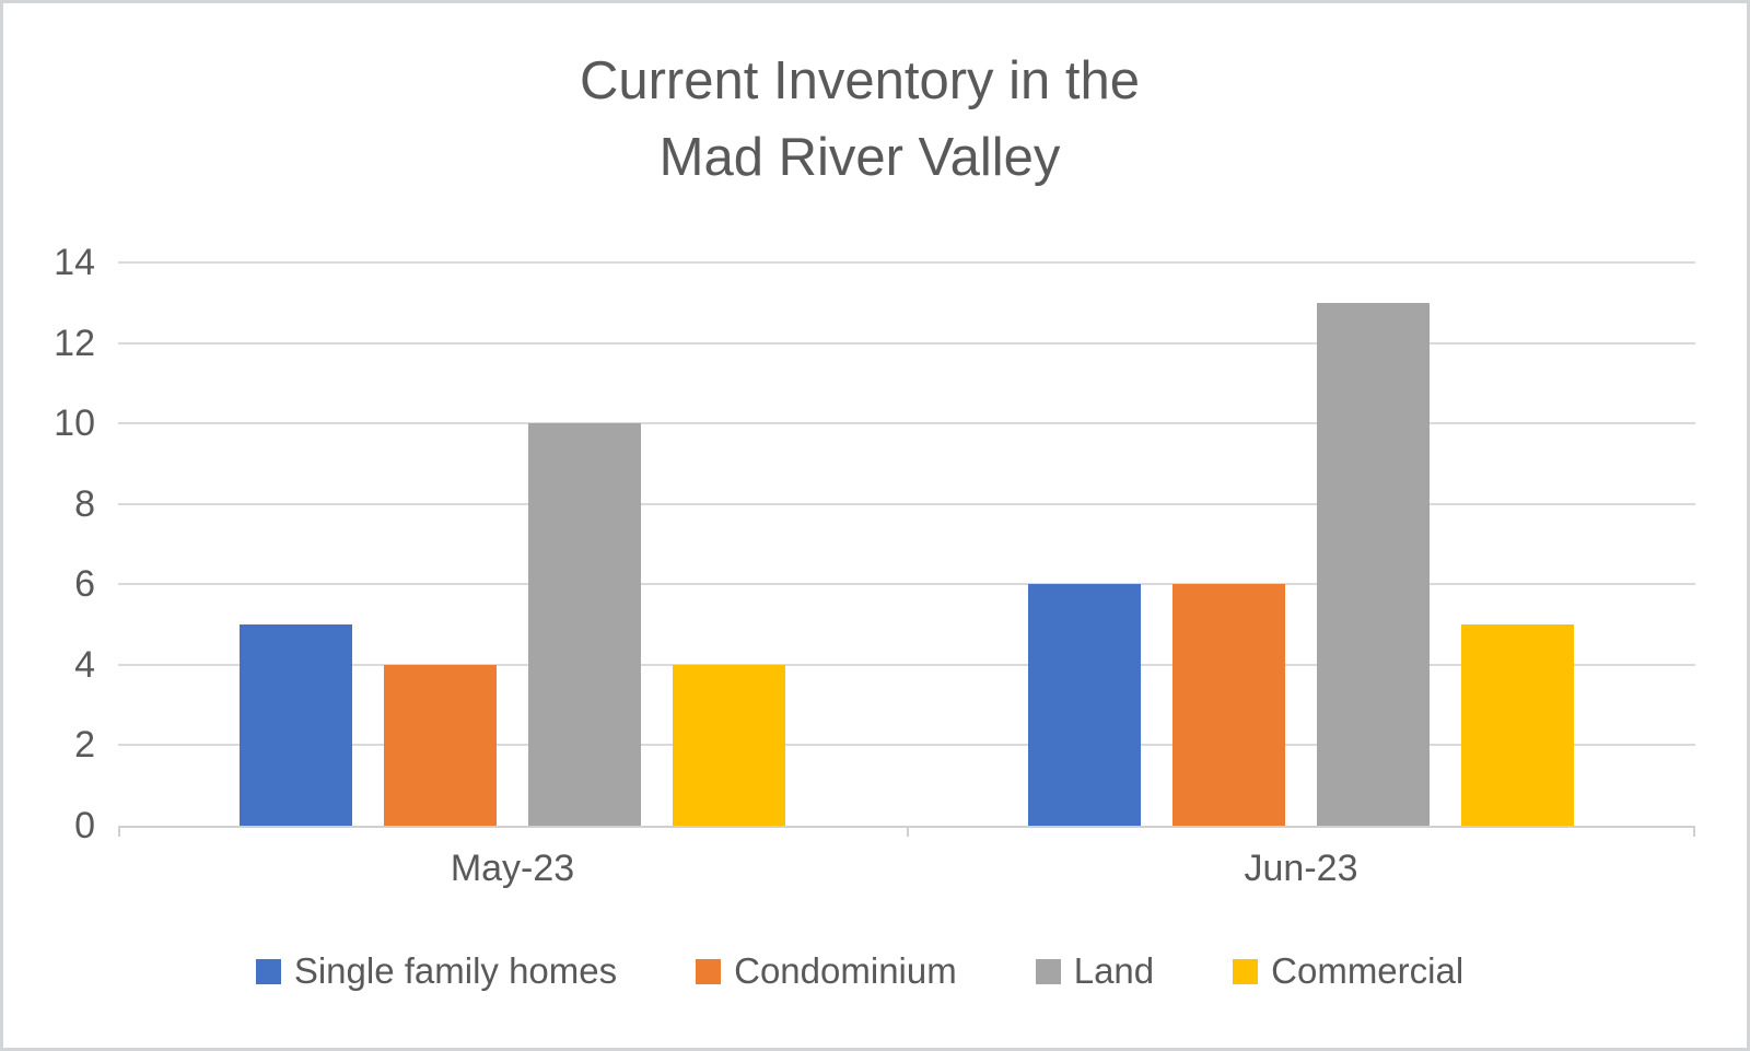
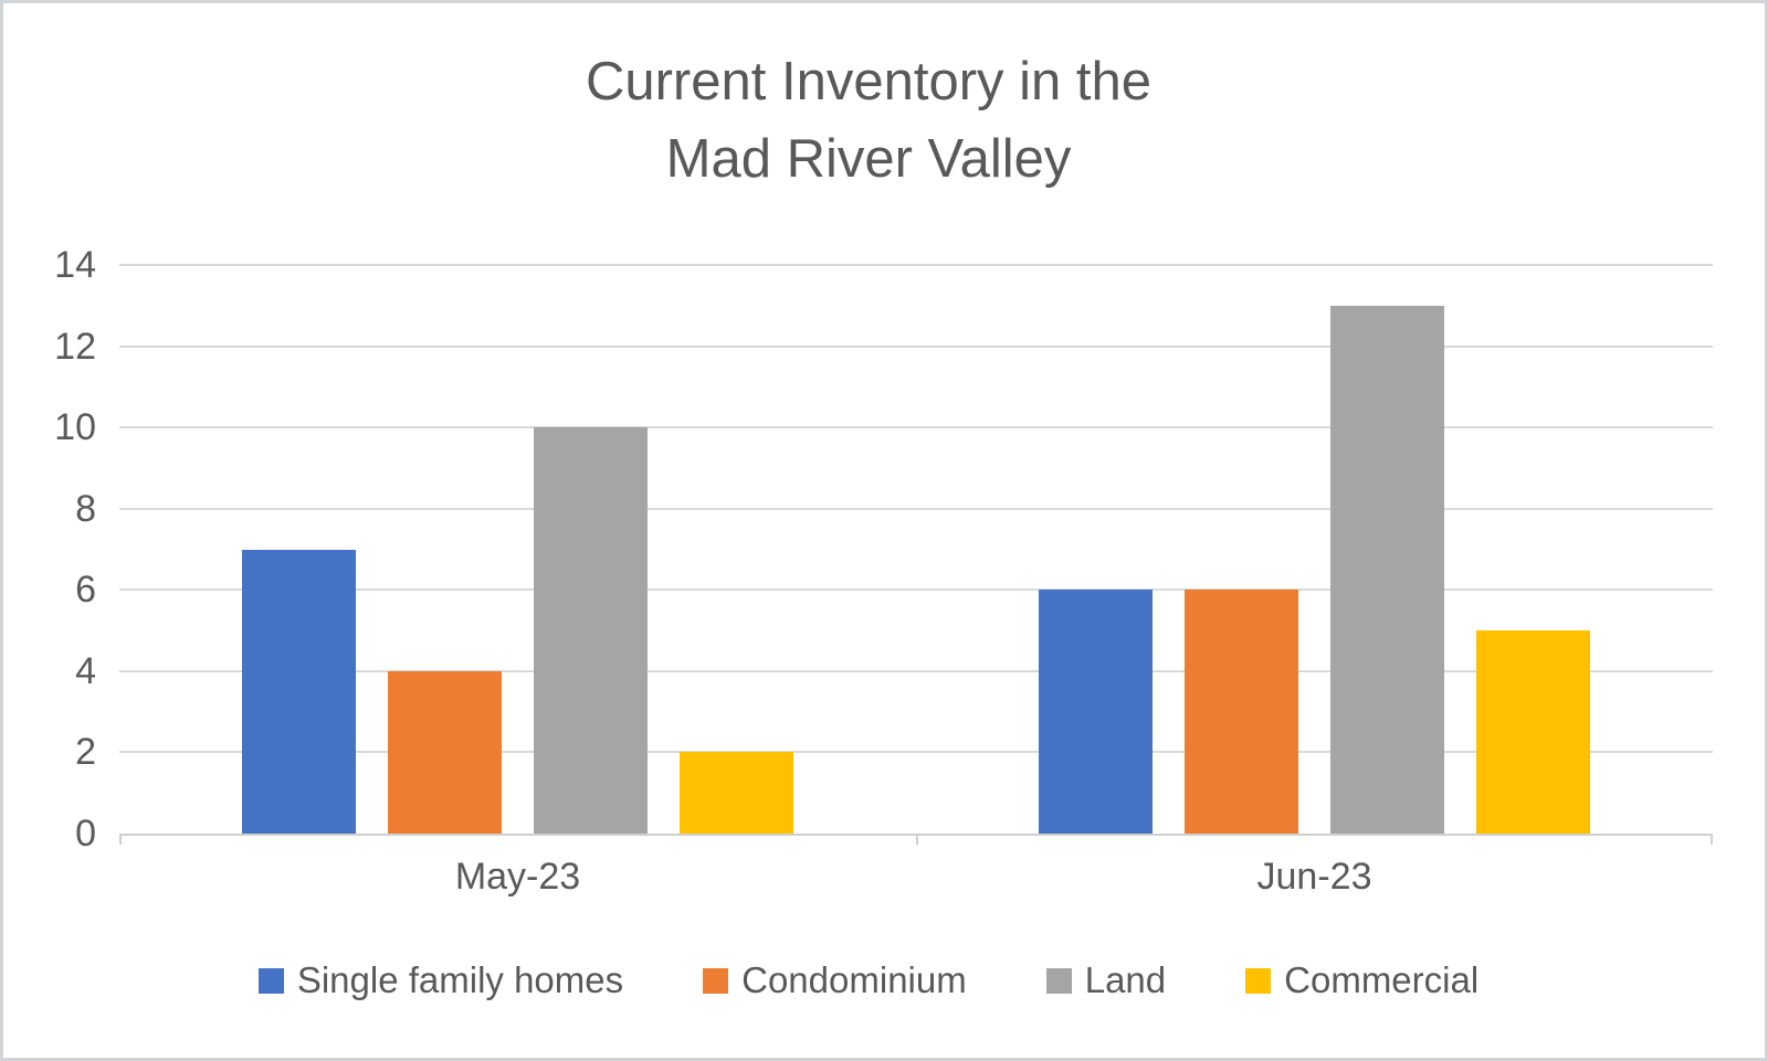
Single family homes/May-23: 5 -> 7
Commercial/May-23: 4 -> 2
